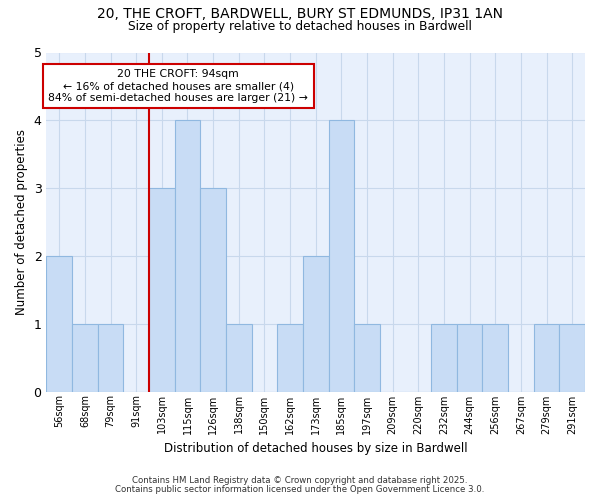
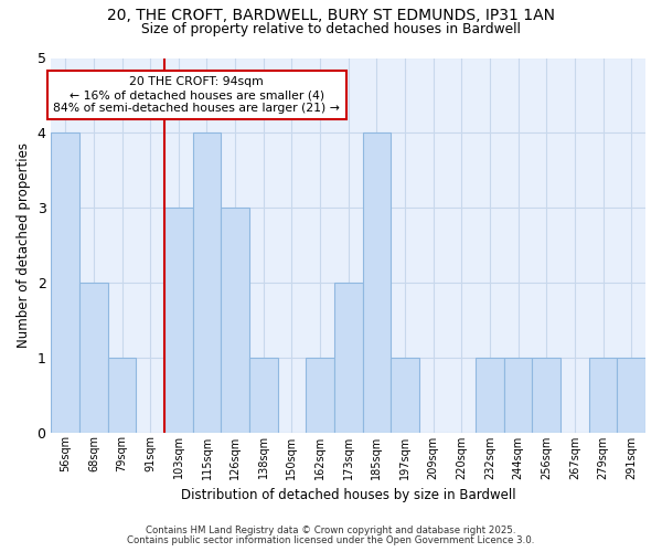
56sqm: 2 -> 4
68sqm: 1 -> 2
